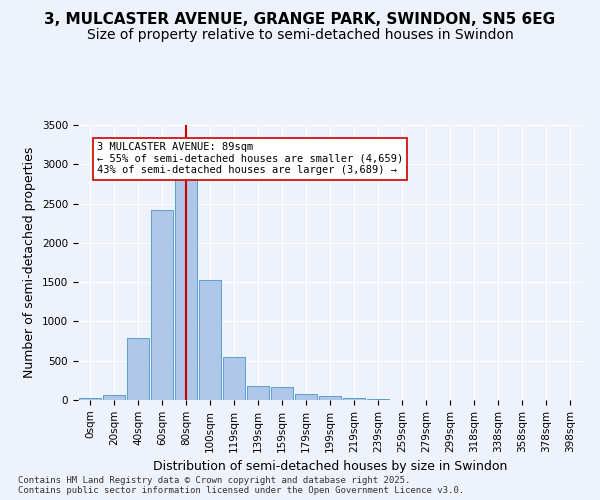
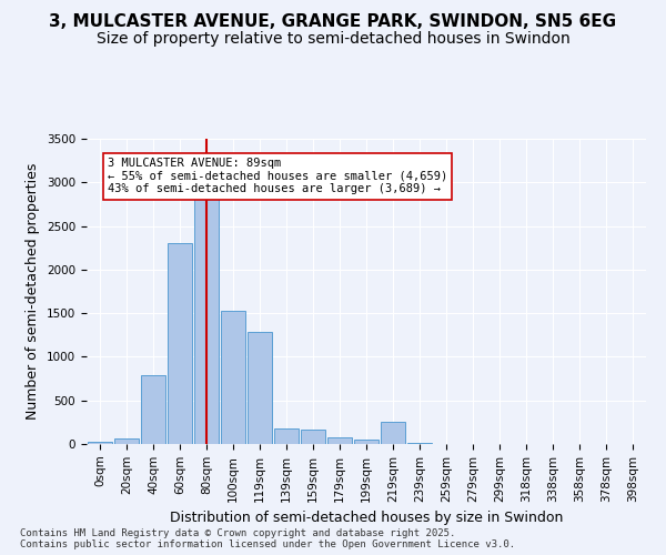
60sqm: 2420 -> 2300
119sqm: 550 -> 1280
219sqm: 30 -> 260
